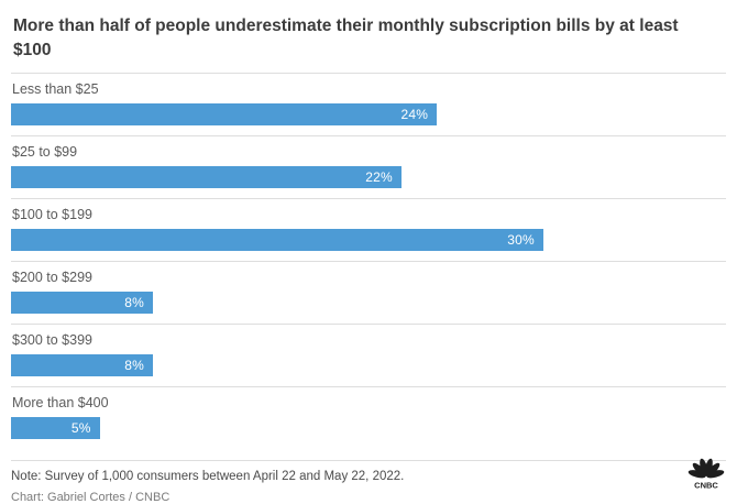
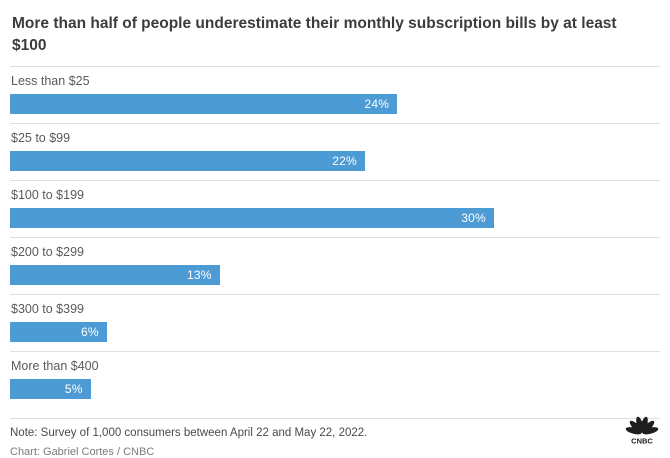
$200 to $299: 8% -> 13%
$300 to $399: 8% -> 6%
